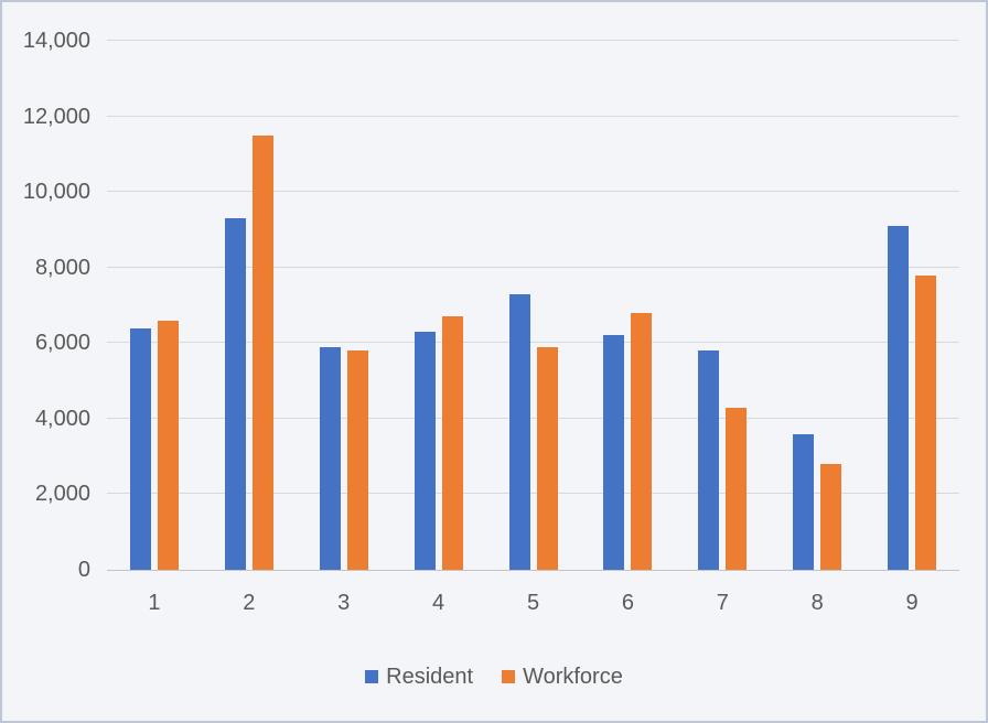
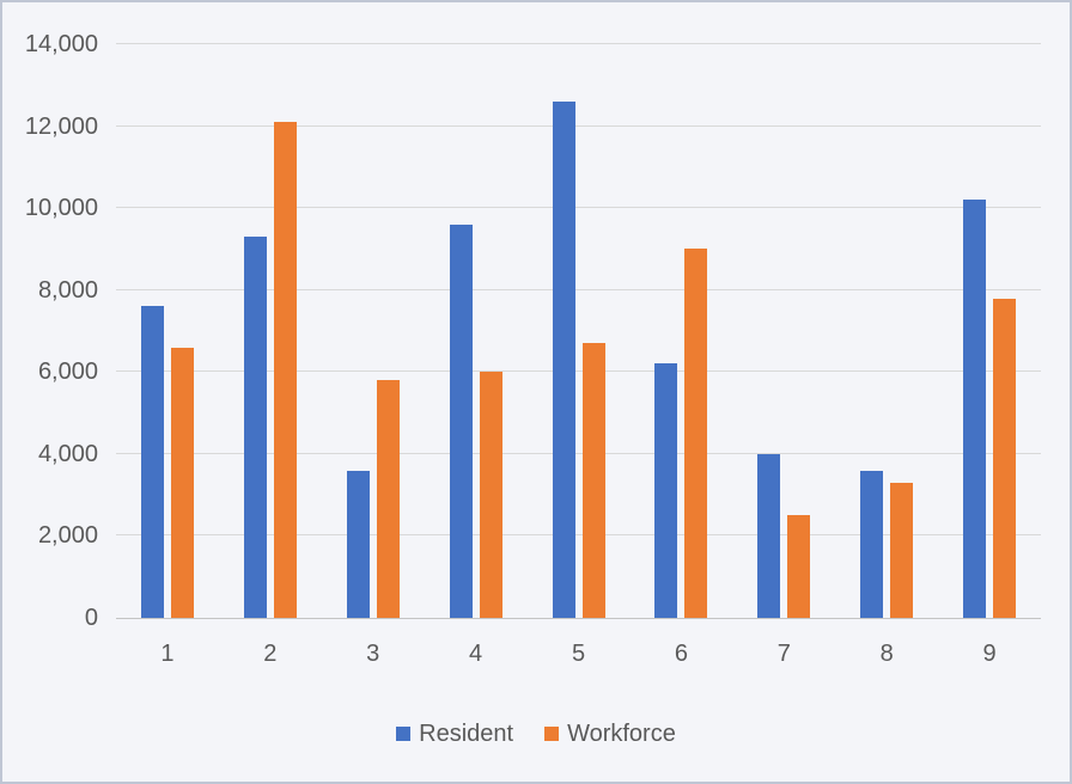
Resident/1: 6400 -> 7600
Workforce/2: 11500 -> 12100
Resident/3: 5900 -> 3600
Resident/4: 6300 -> 9600
Workforce/4: 6700 -> 6000
Resident/5: 7300 -> 12600
Workforce/5: 5900 -> 6700
Workforce/6: 6800 -> 9000
Resident/7: 5800 -> 4000
Workforce/7: 4300 -> 2500
Workforce/8: 2800 -> 3300
Resident/9: 9100 -> 10200
